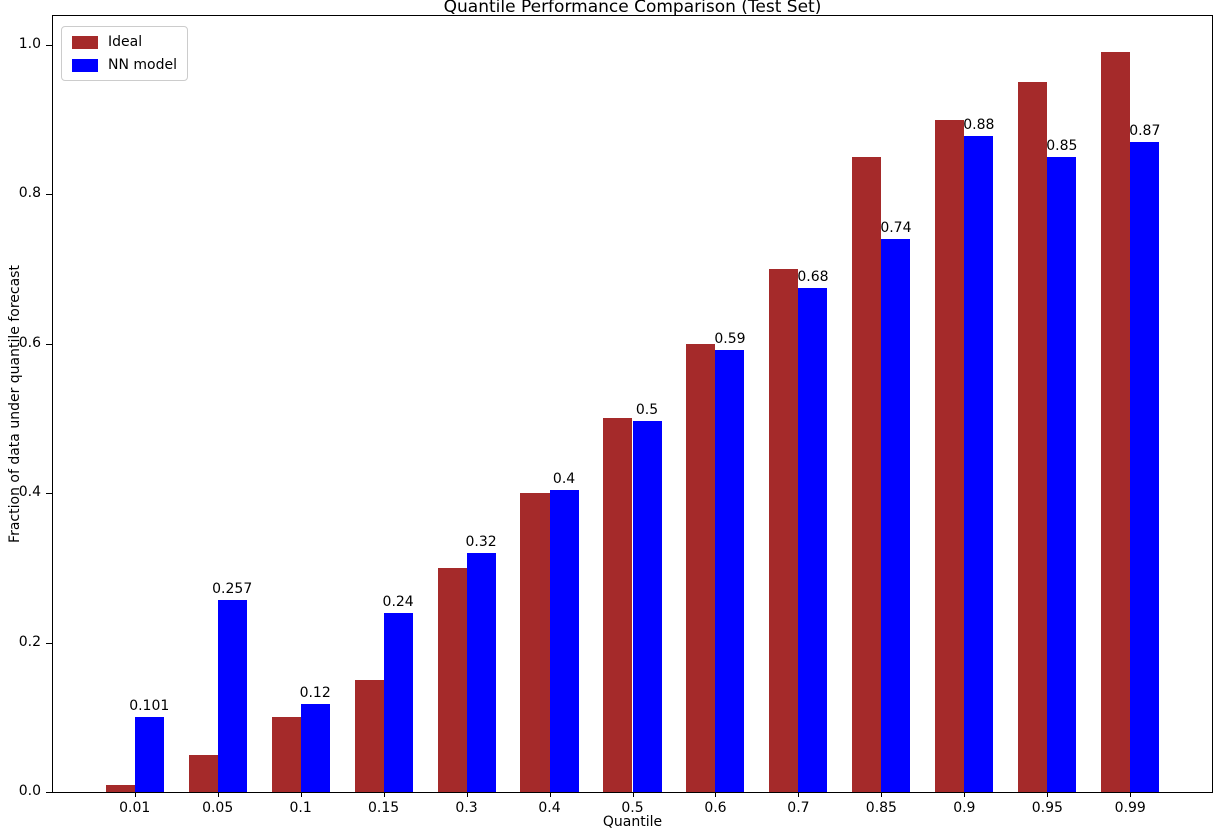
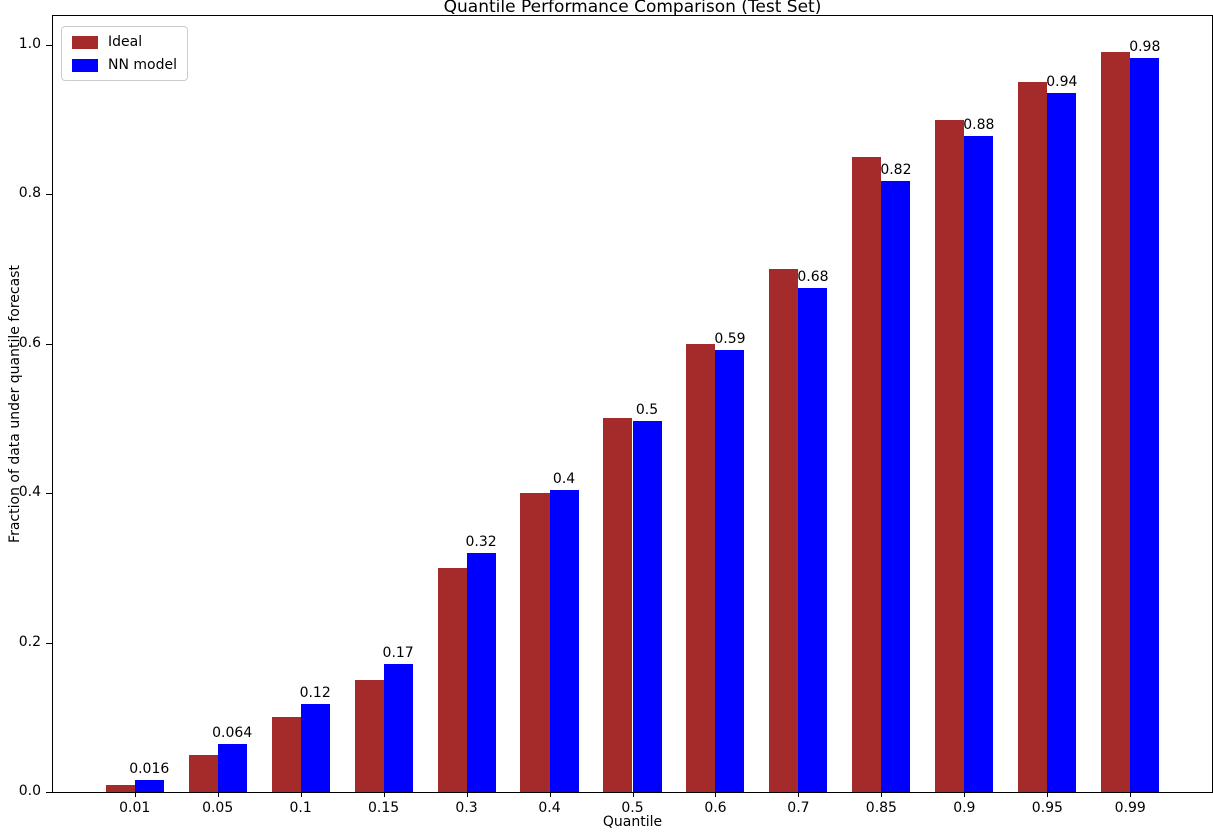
NN model/0.01: 0.101 -> 0.016
NN model/0.05: 0.257 -> 0.064
NN model/0.15: 0.24 -> 0.17
NN model/0.85: 0.74 -> 0.82
NN model/0.95: 0.85 -> 0.94
NN model/0.99: 0.87 -> 0.98
